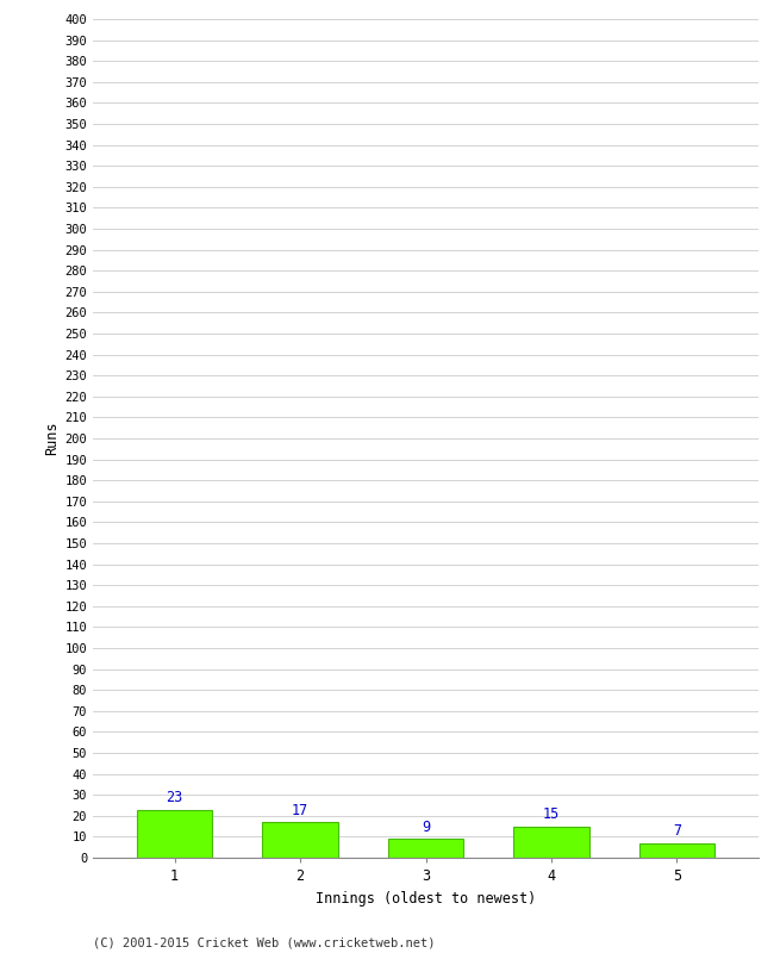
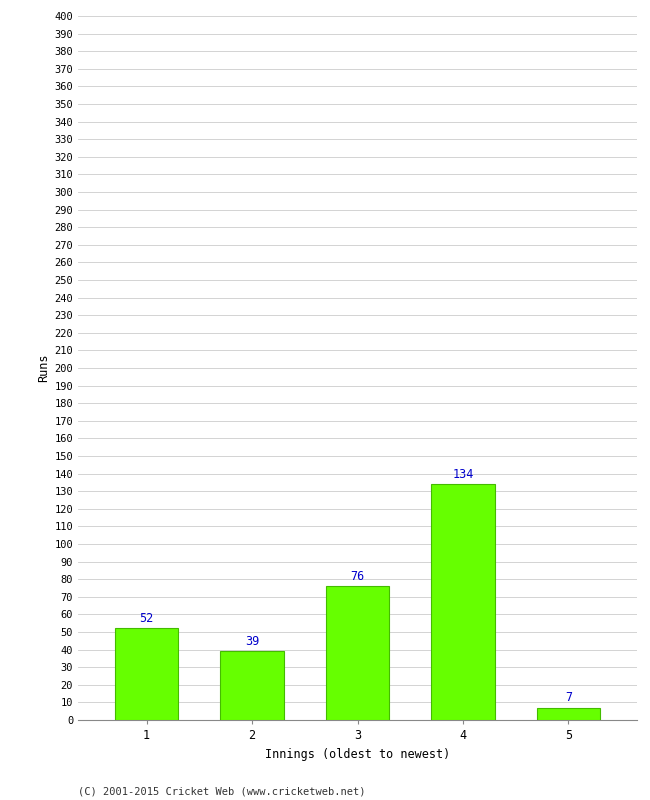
1: 23 -> 52
2: 17 -> 39
3: 9 -> 76
4: 15 -> 134
